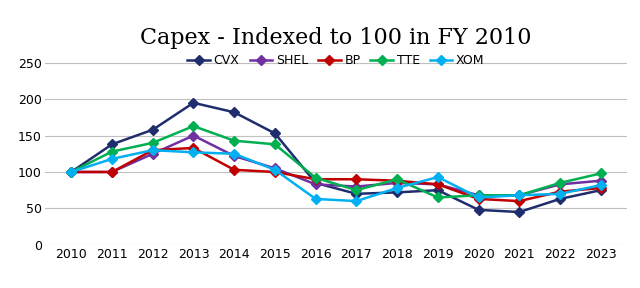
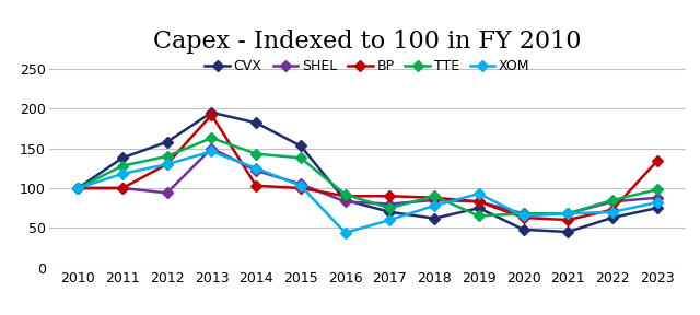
SHEL/2012: 125 -> 94
BP/2013: 133 -> 192
XOM/2013: 127 -> 146
XOM/2016: 63 -> 44
CVX/2018: 72 -> 62
BP/2023: 78 -> 134
